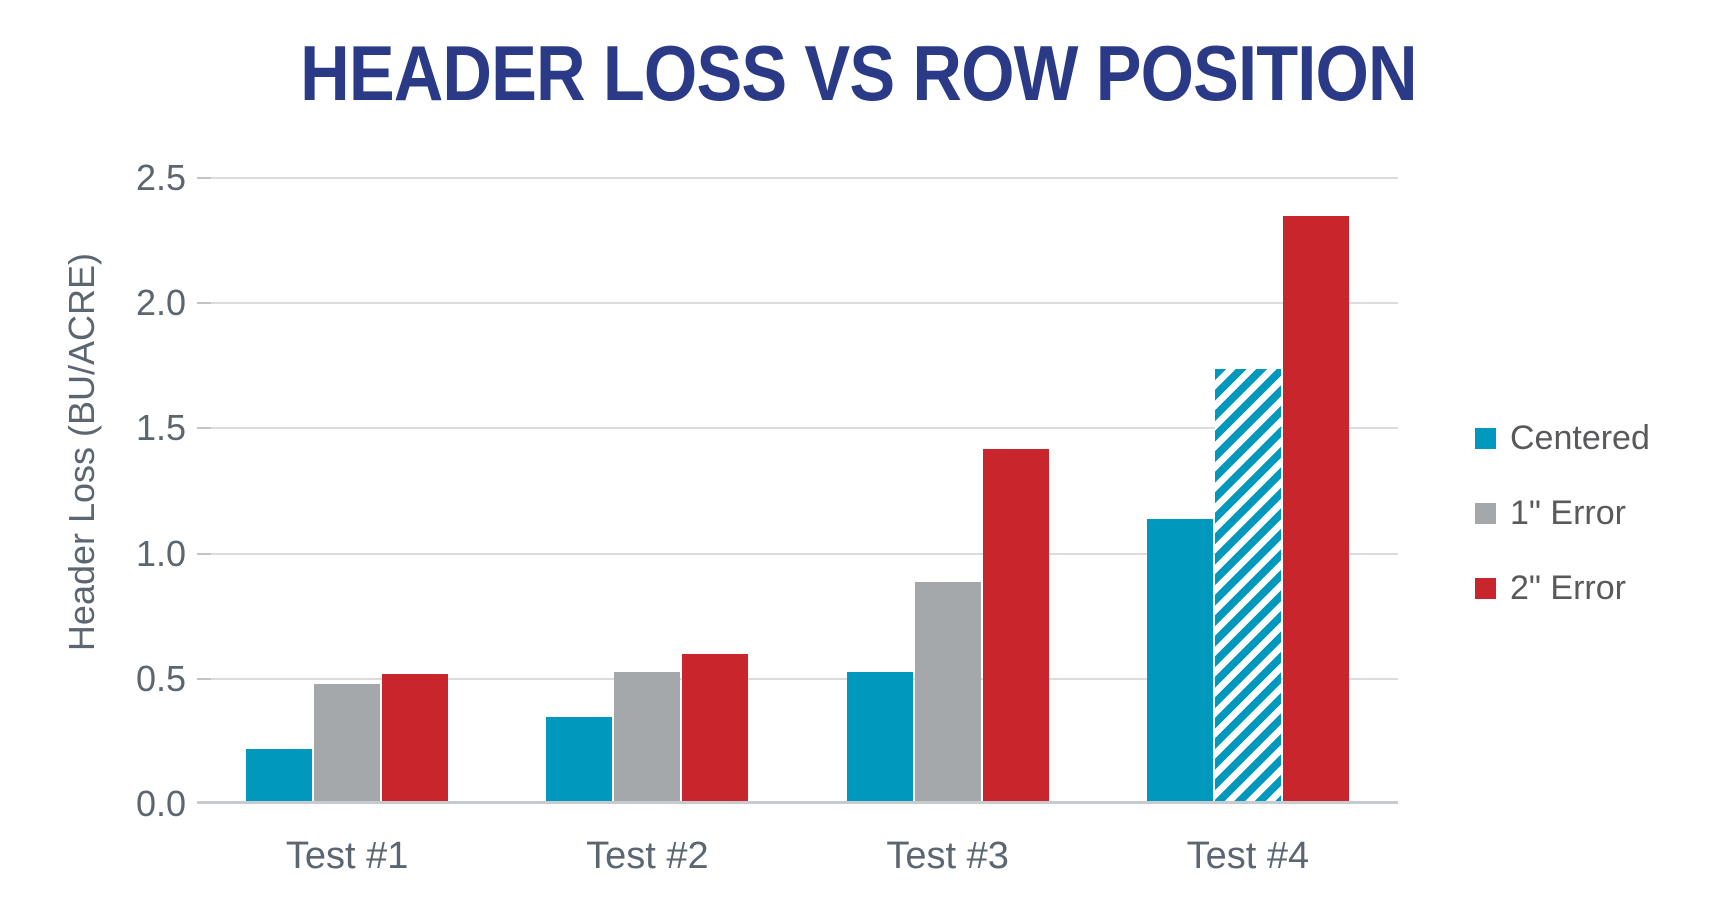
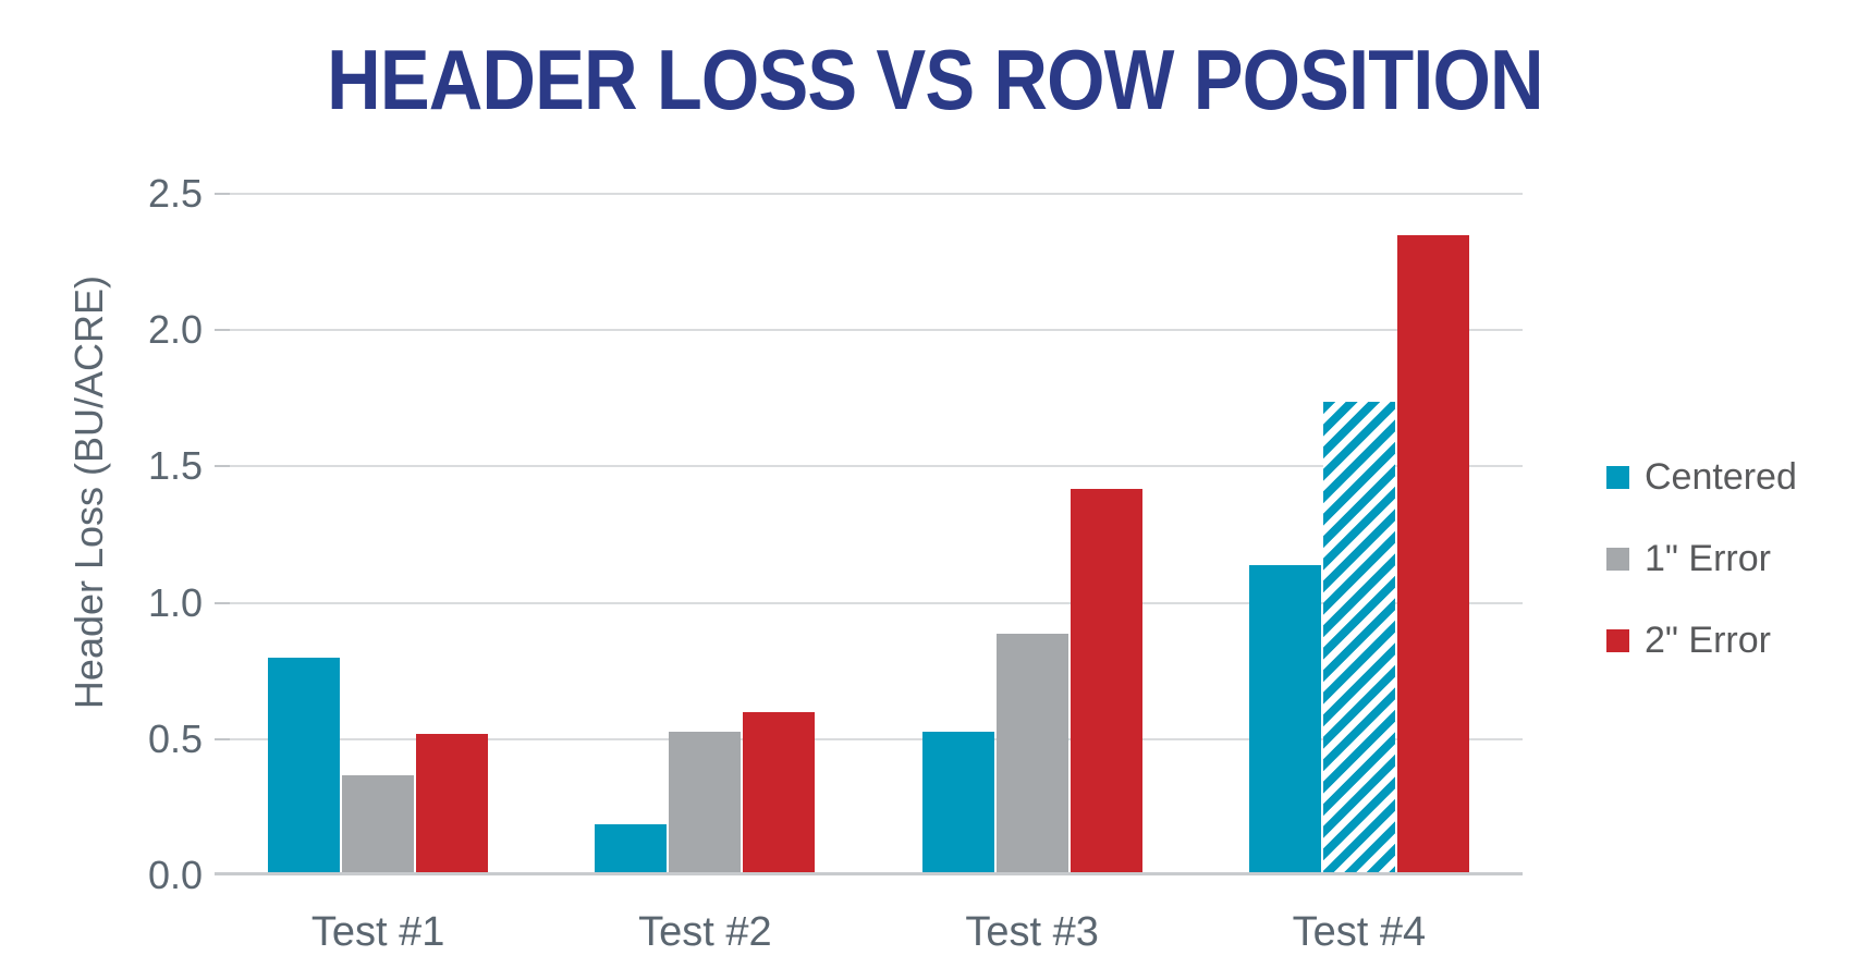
Centered/Test #1: 0.21 -> 0.79
1" Error/Test #1: 0.47 -> 0.36
Centered/Test #2: 0.34 -> 0.18
